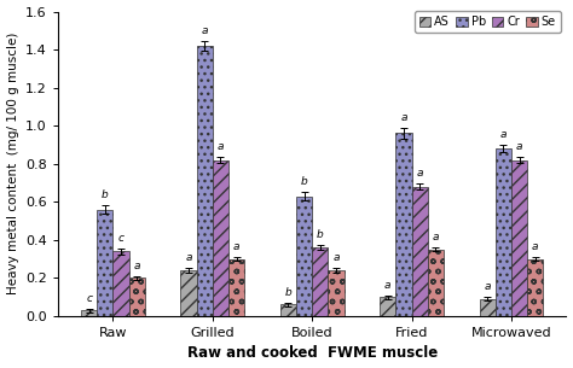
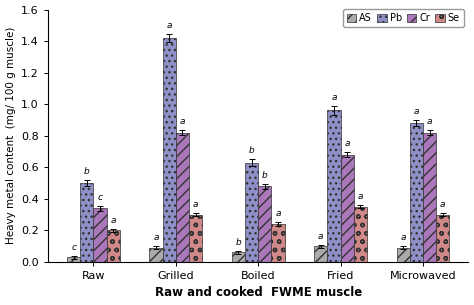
Pb/Raw: 0.56 -> 0.50
AS/Grilled: 0.24 -> 0.09
Cr/Boiled: 0.36 -> 0.48
